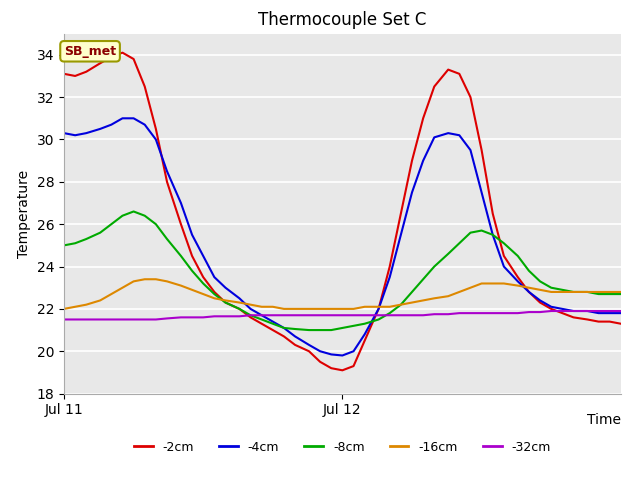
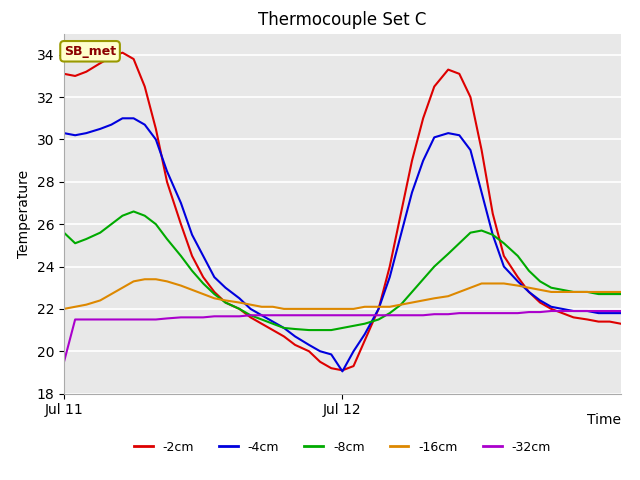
-8cm/Jul 11: 25.00 -> 25.60
-32cm/Jul 11: 21.50 -> 19.50
-4cm/Jul 12: 19.80 -> 19.05
